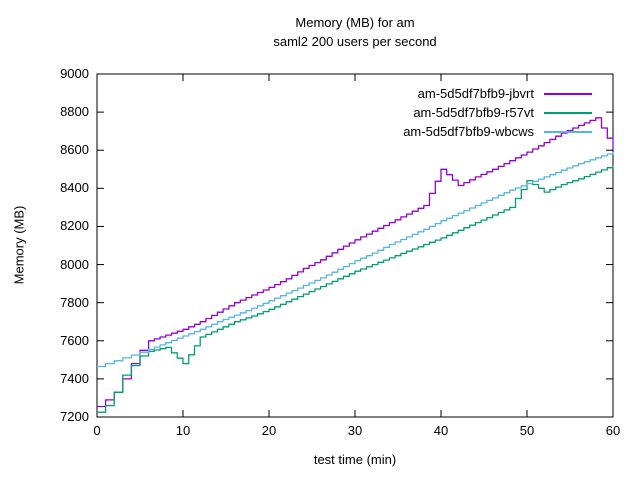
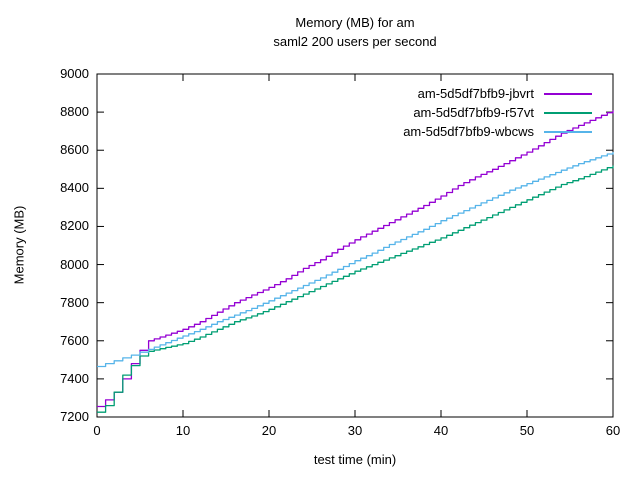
am-5d5df7bfb9-r57vt/10: 7480 -> 7580
am-5d5df7bfb9-jbvrt/40: 8500 -> 8360
am-5d5df7bfb9-r57vt/50: 8440 -> 8340
am-5d5df7bfb9-jbvrt/60: 8610 -> 8810
